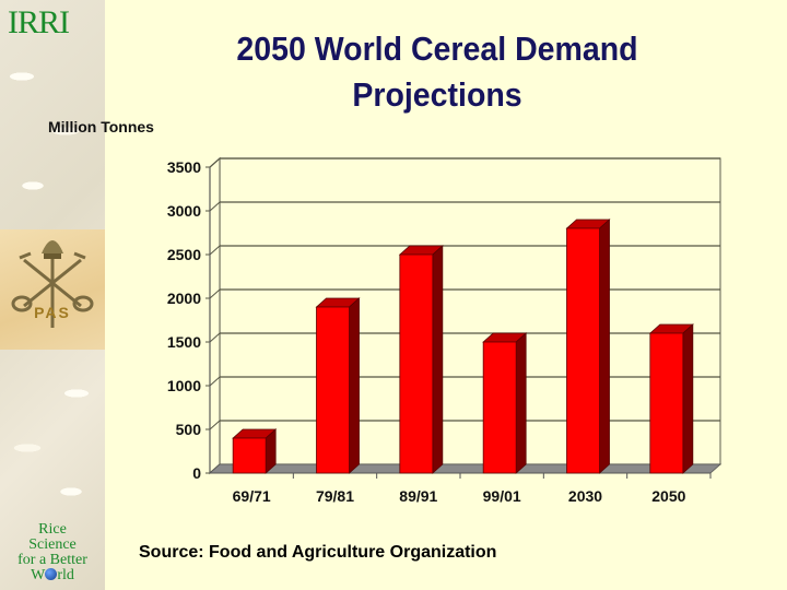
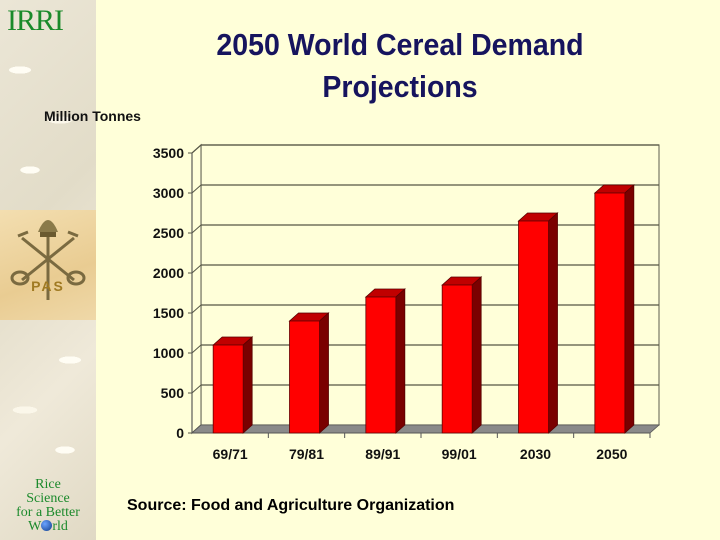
69/71: 400 -> 1100
79/81: 1900 -> 1400
89/91: 2500 -> 1700
99/01: 1500 -> 1800
2030: 2800 -> 2600
2050: 1600 -> 3000
